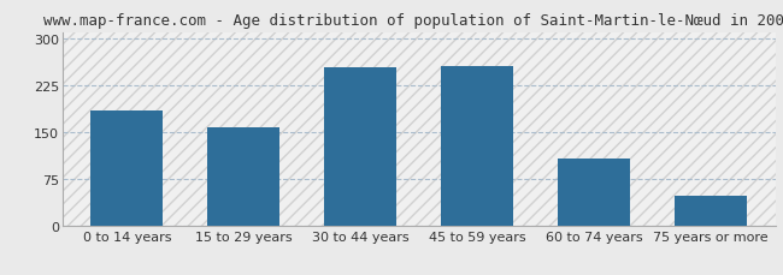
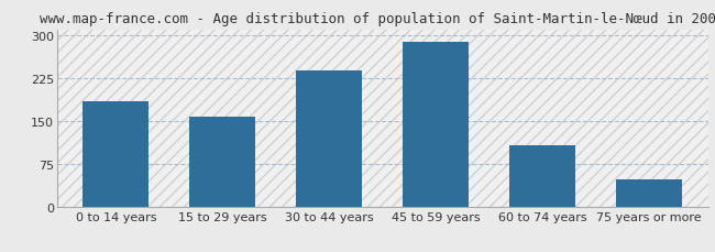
30 to 44 years: 254 -> 238
45 to 59 years: 256 -> 288
